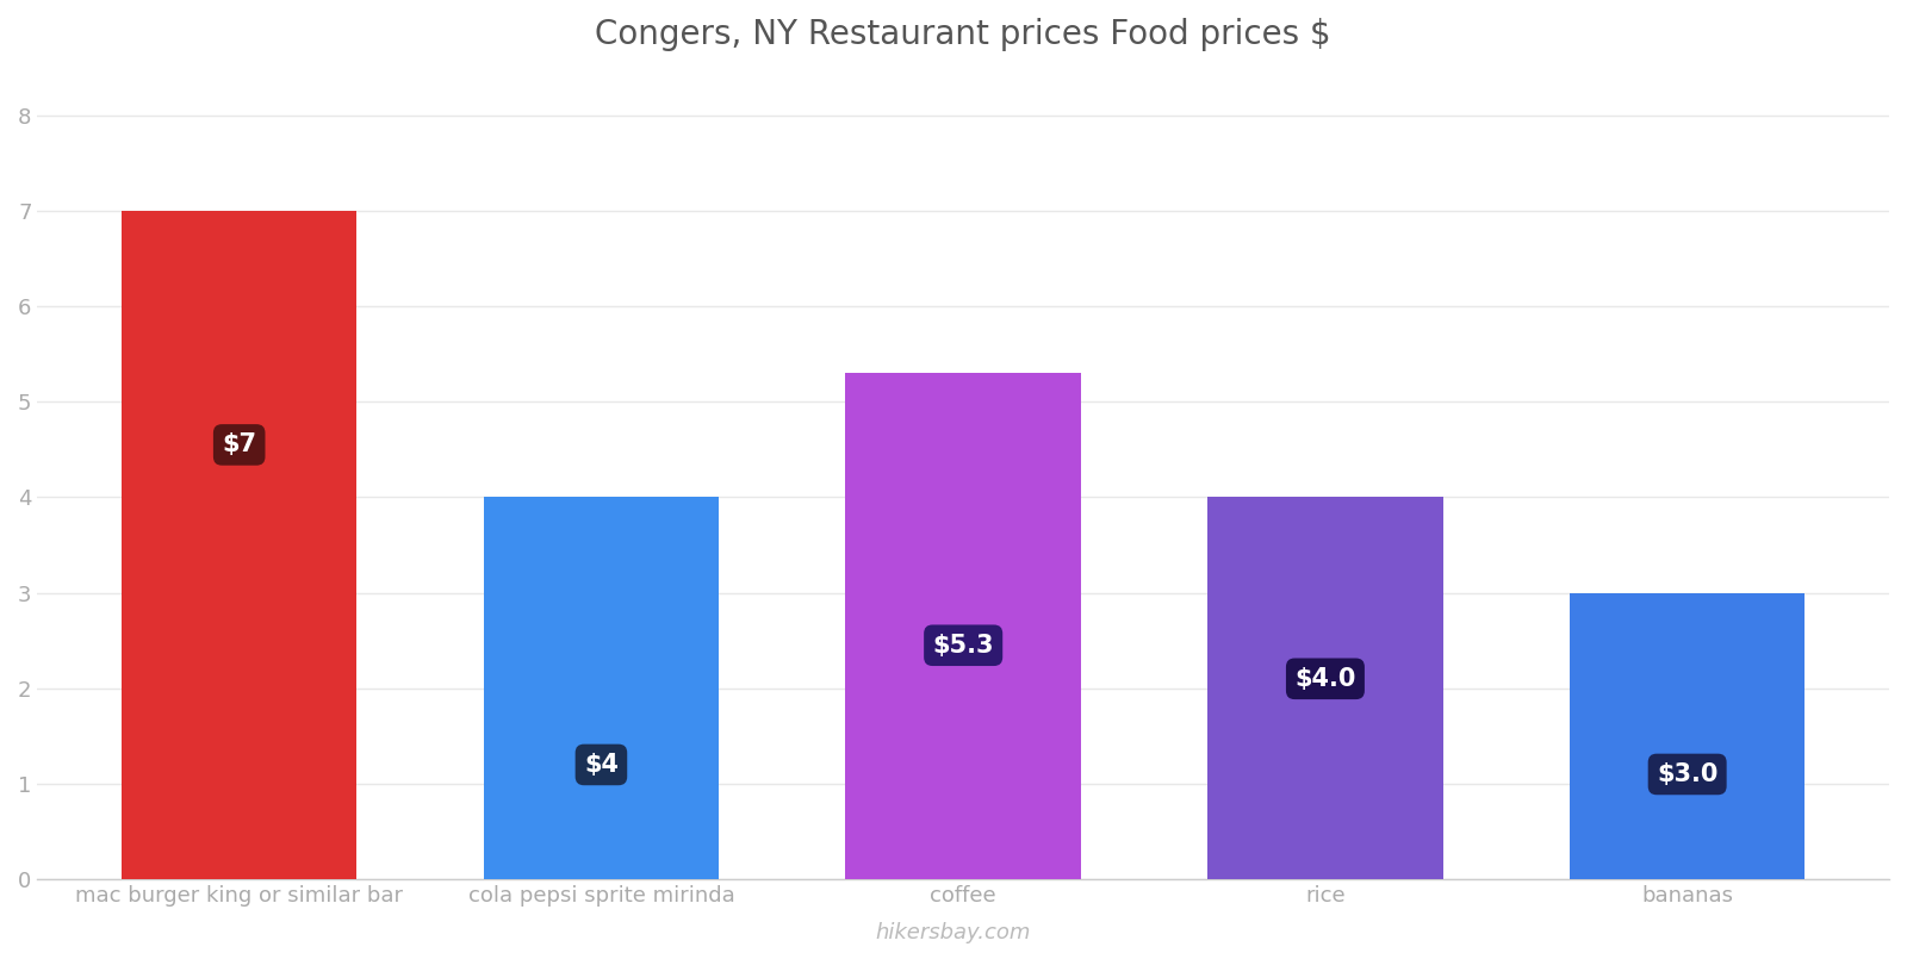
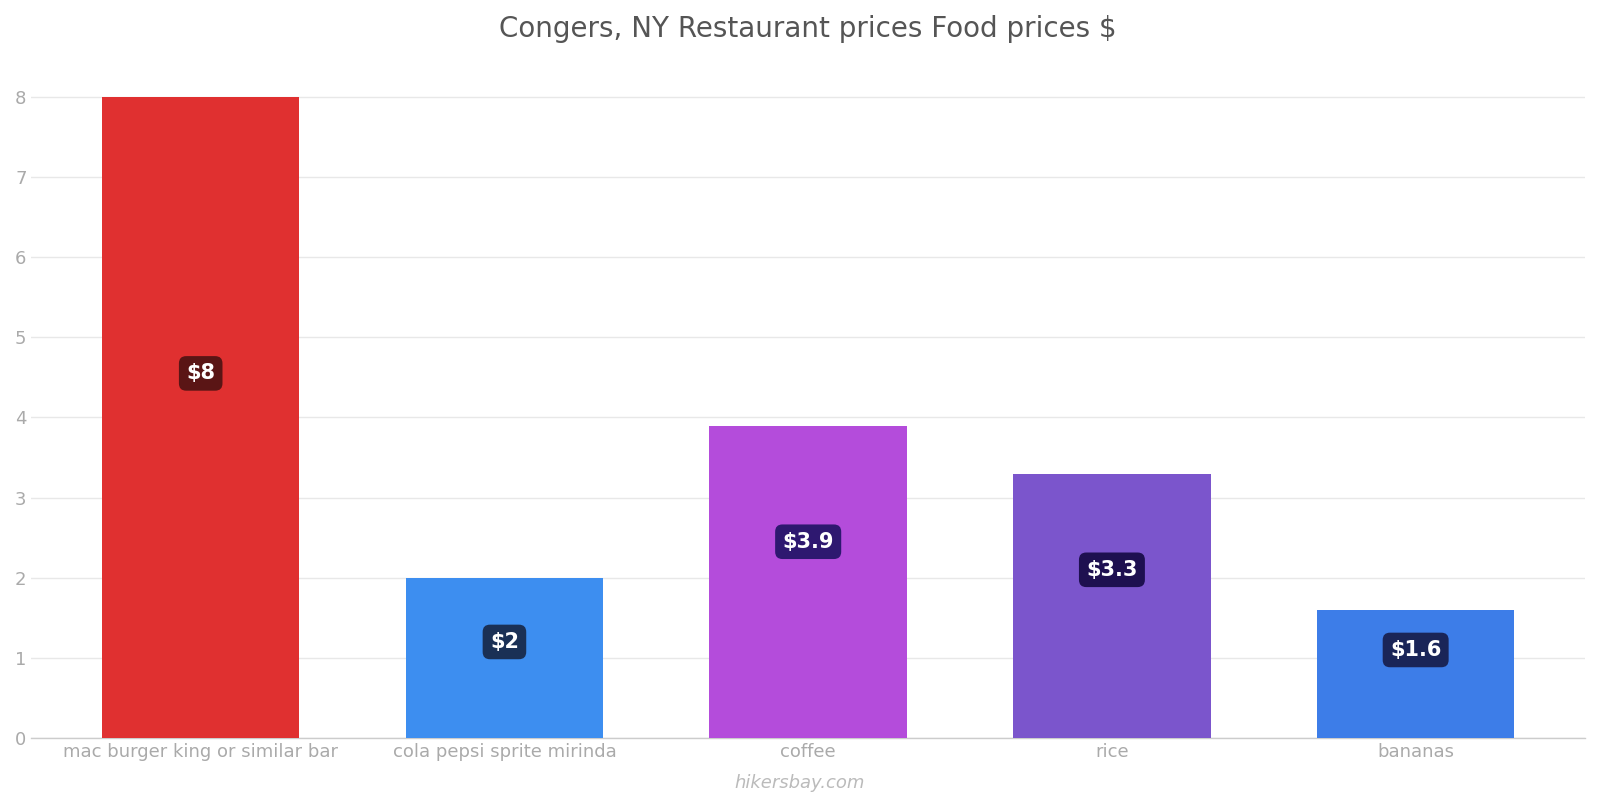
mac burger king or similar bar: $7 -> $8
cola pepsi sprite mirinda: $4 -> $2
coffee: $5.3 -> $3.9
rice: $4.0 -> $3.3
bananas: $3.0 -> $1.6
